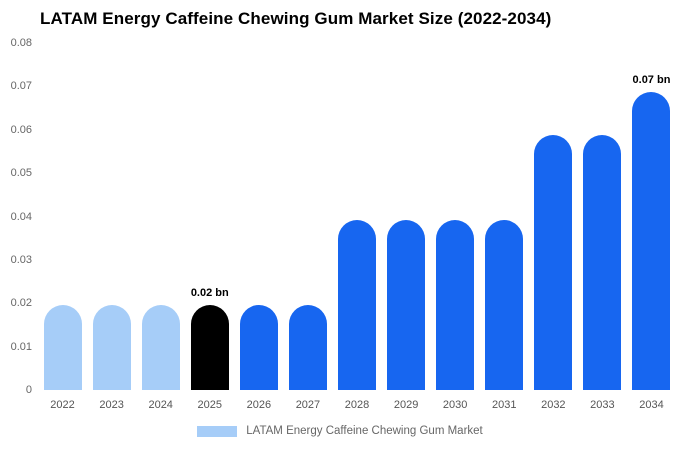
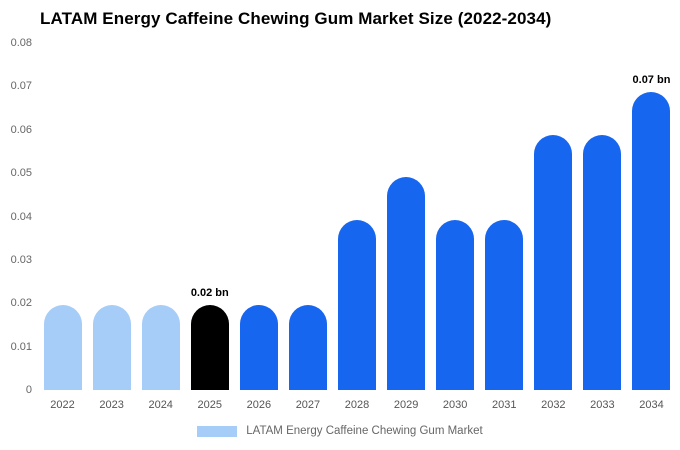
2029: 0.04 -> 0.05
